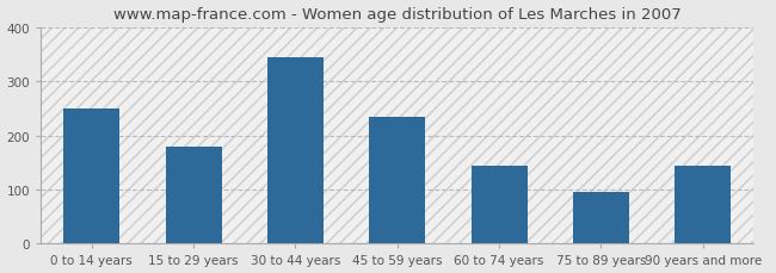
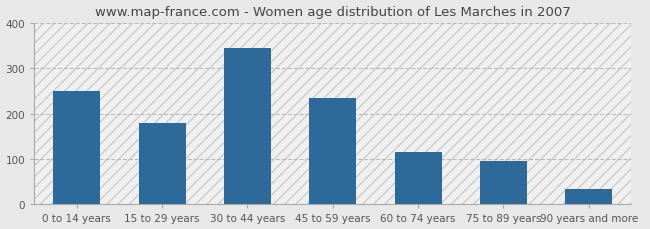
60 to 74 years: 145 -> 115
90 years and more: 145 -> 35
